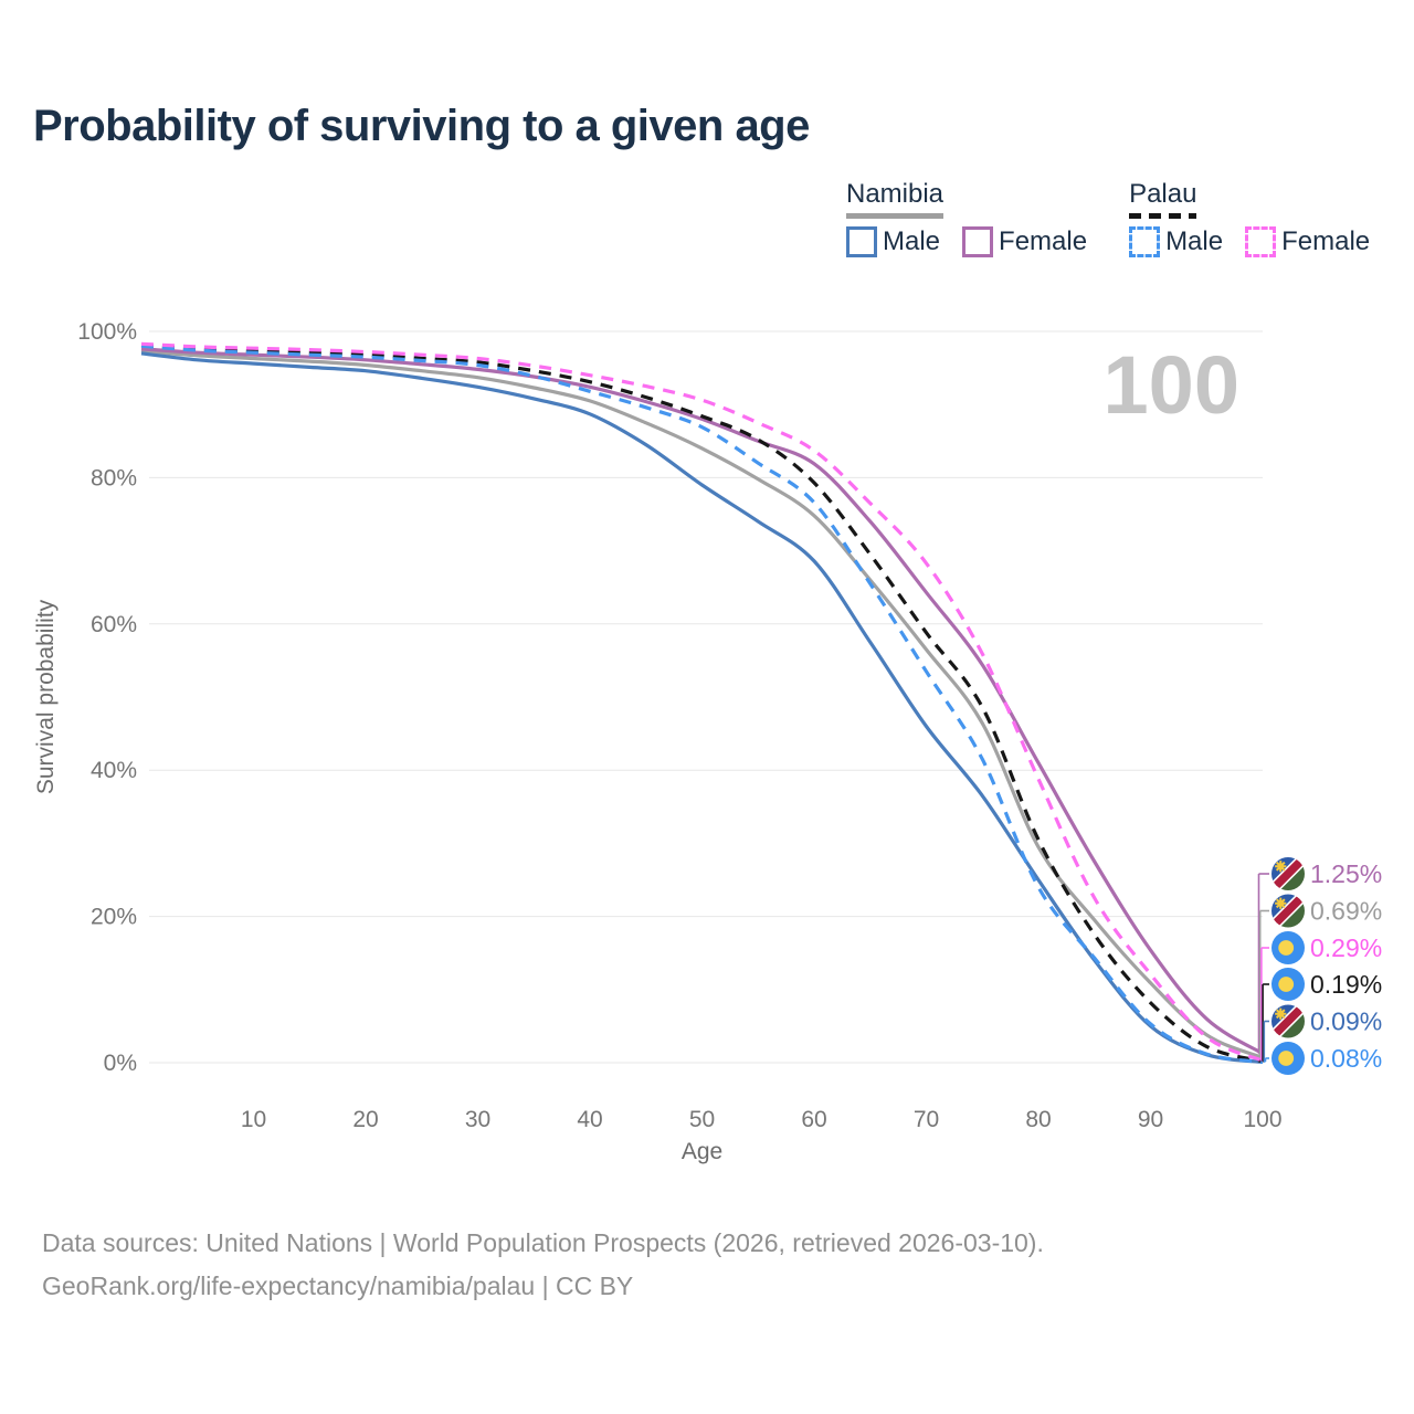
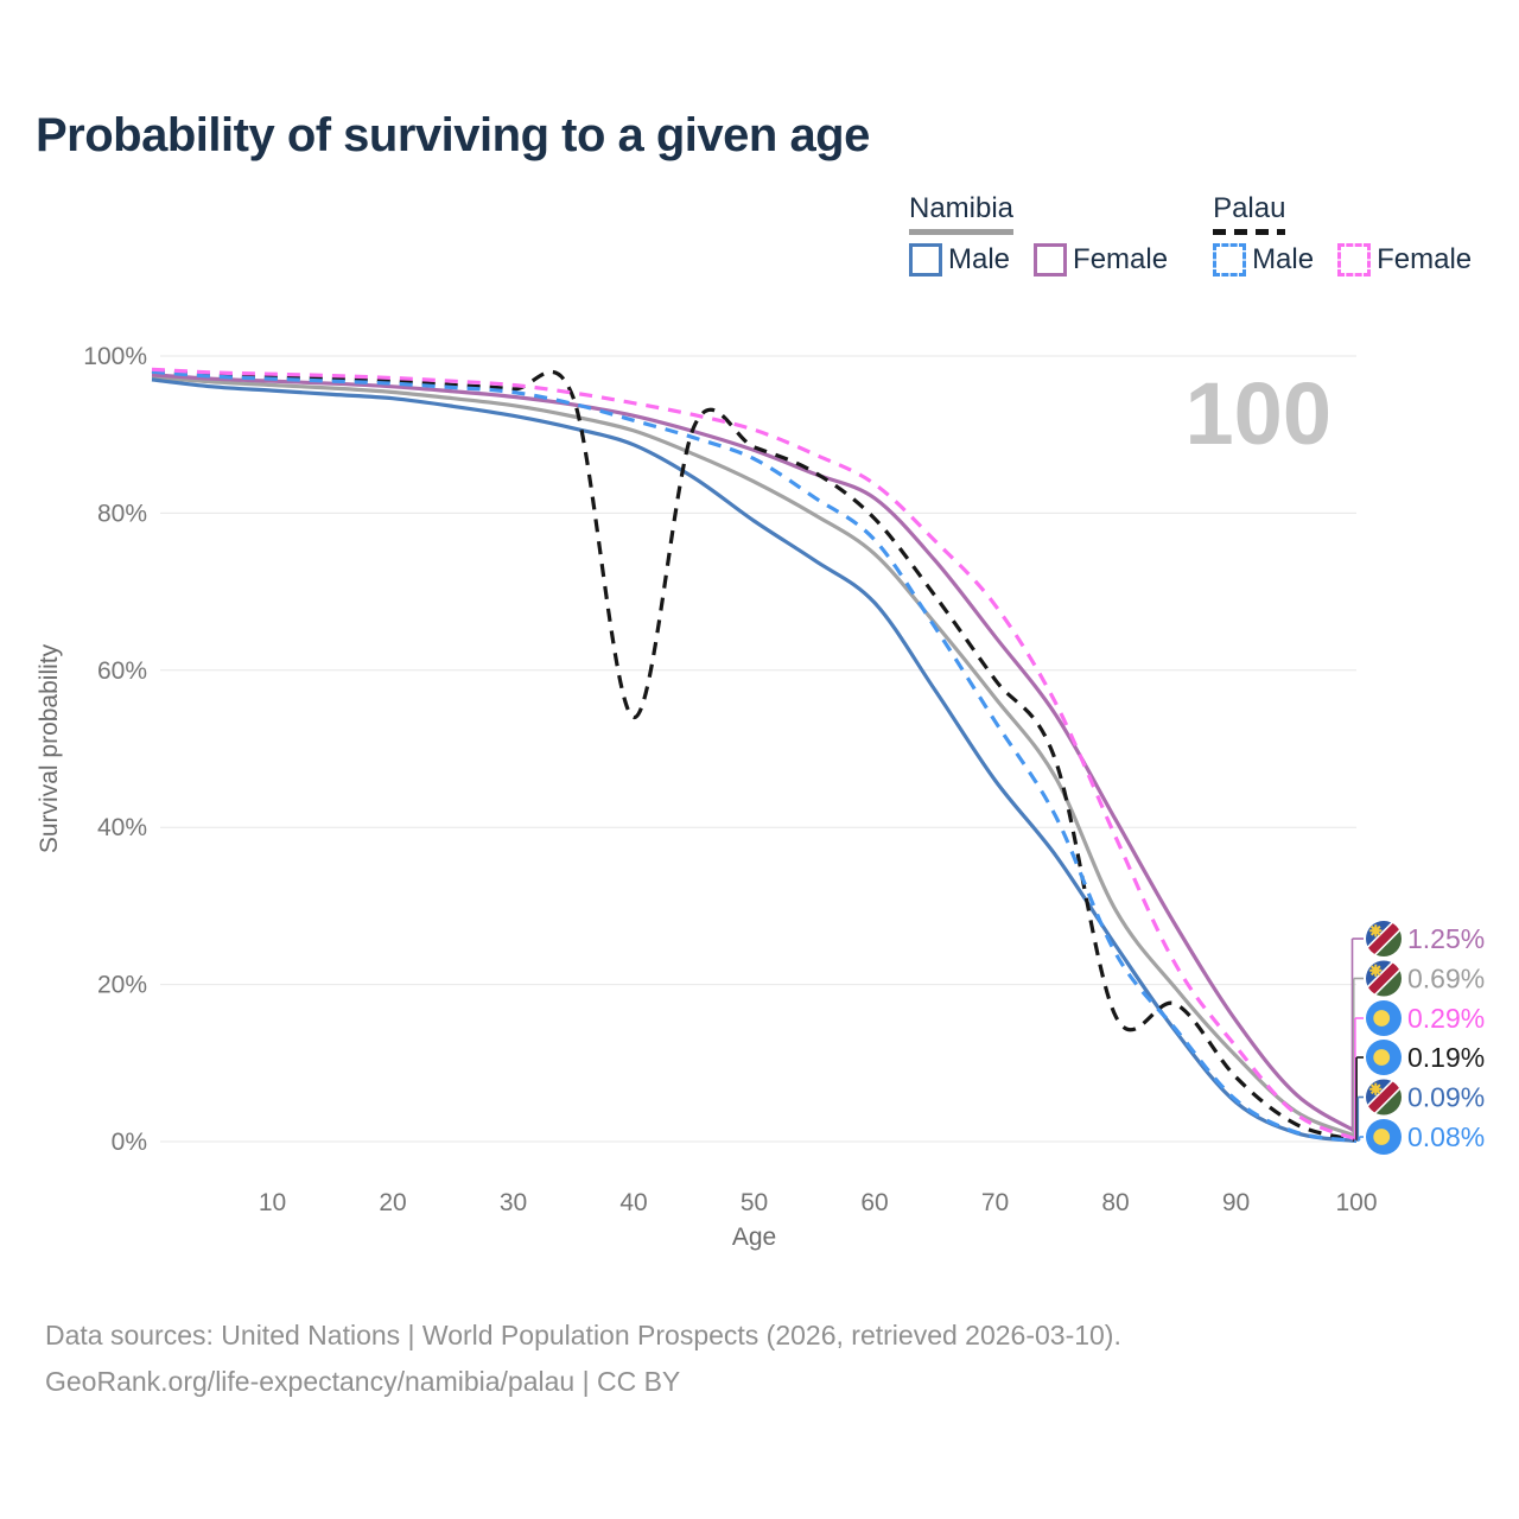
Palau/40: 93% -> 54%
Palau/80: 30% -> 16%
